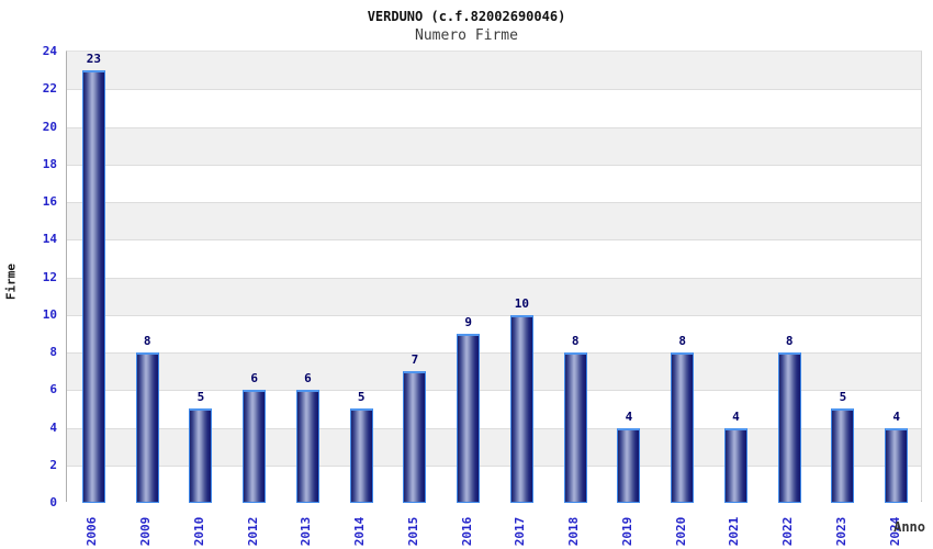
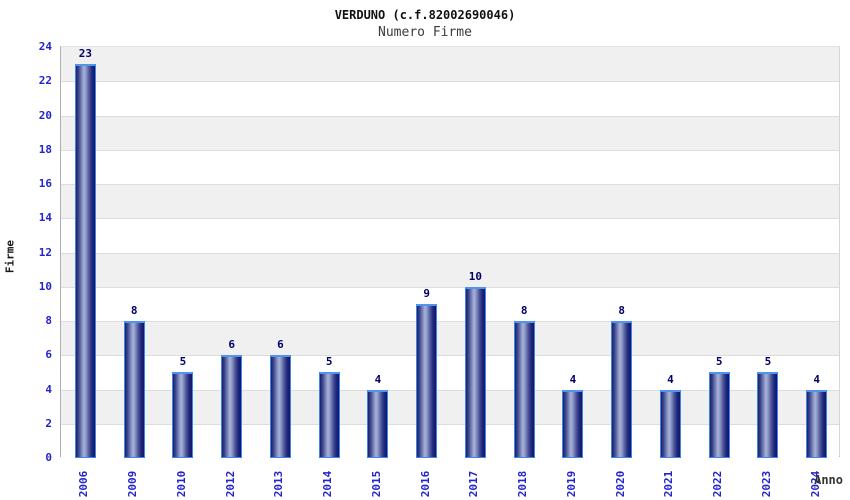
2015: 7 -> 4
2022: 8 -> 5
